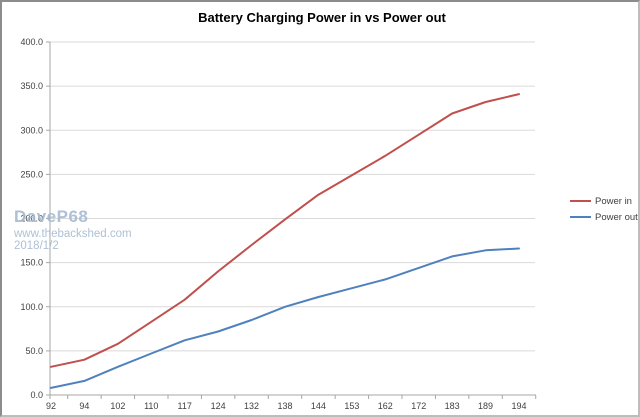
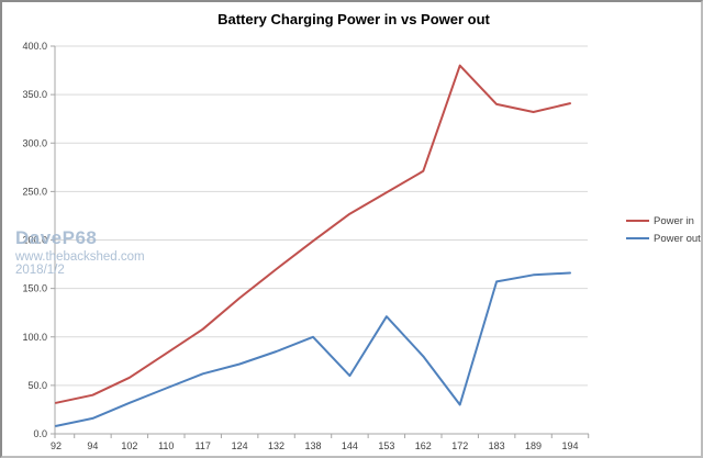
Power out/144: 110 -> 60
Power out/162: 130 -> 80
Power in/172: 300 -> 380
Power out/172: 140 -> 30
Power in/183: 320 -> 340
